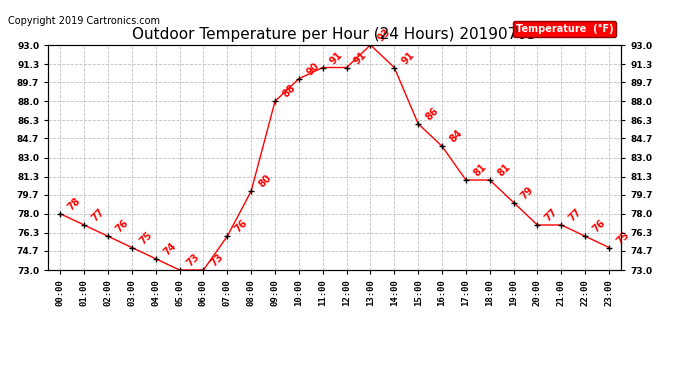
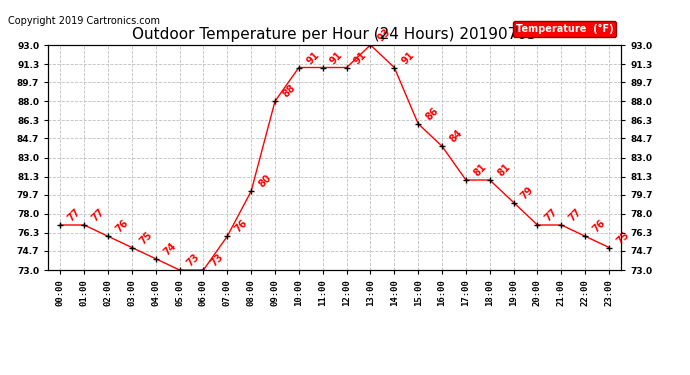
00:00: 78 -> 77
10:00: 90 -> 91
